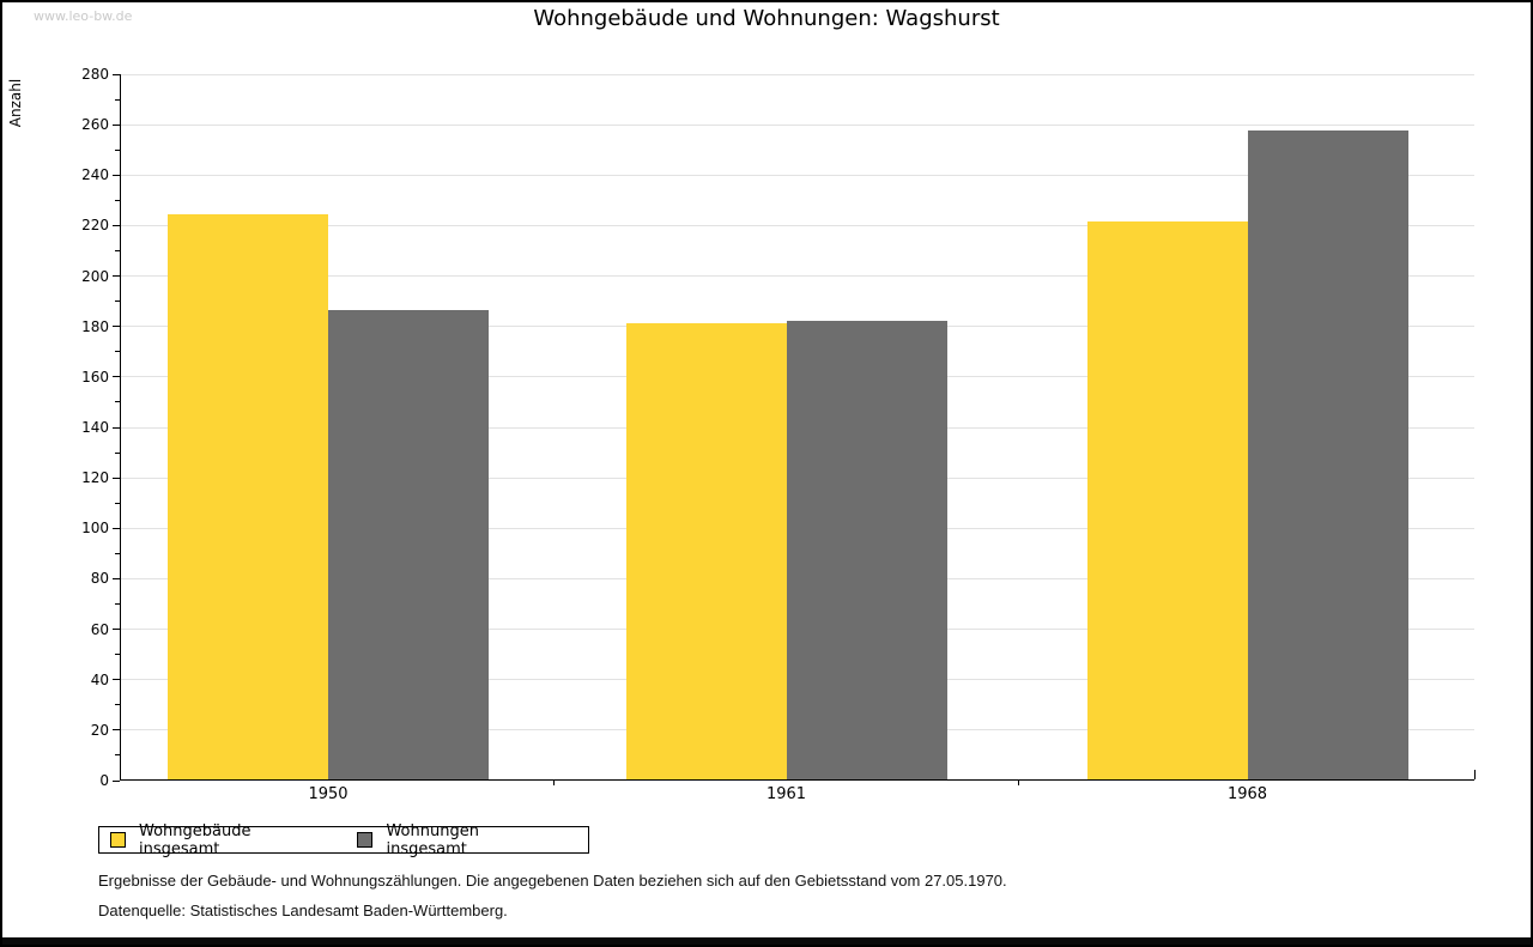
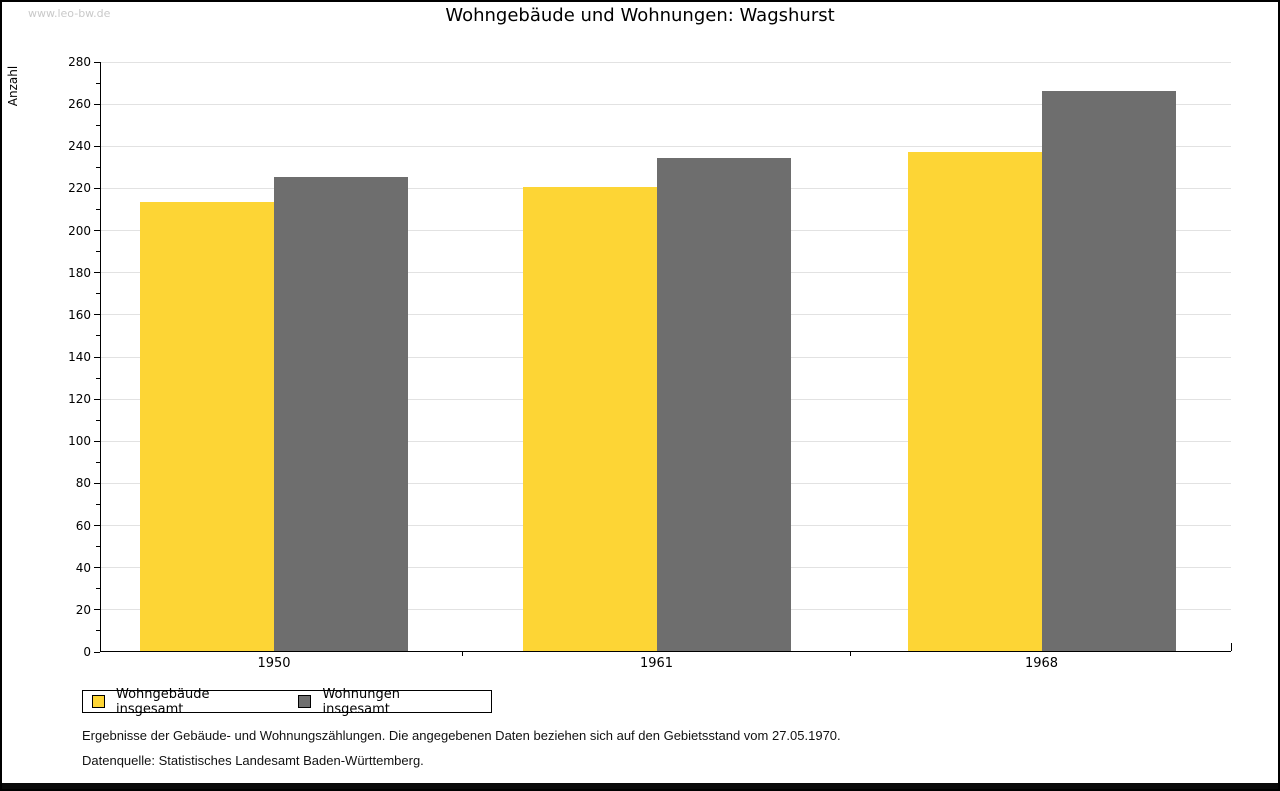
Wohngebäude insgesamt/1950: 224 -> 213
Wohnungen insgesamt/1950: 186 -> 225
Wohngebäude insgesamt/1961: 181 -> 220
Wohnungen insgesamt/1961: 182 -> 234
Wohngebäude insgesamt/1968: 221 -> 237
Wohnungen insgesamt/1968: 257 -> 266
